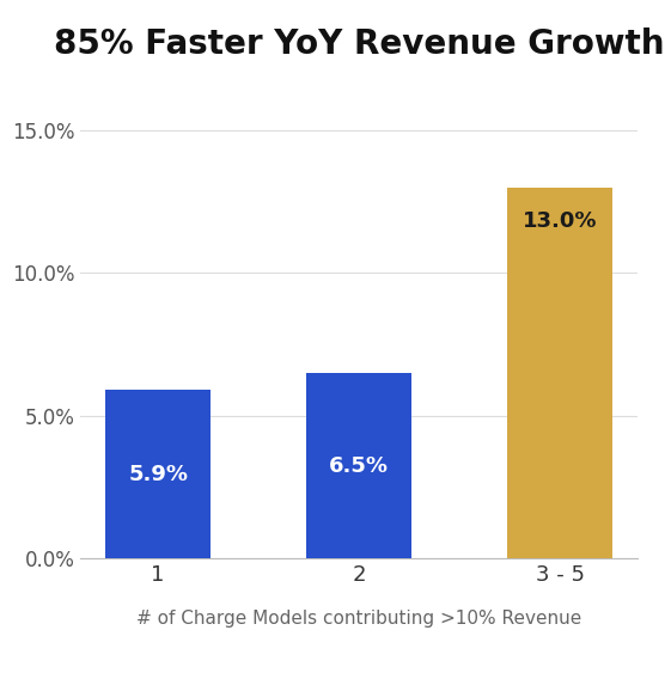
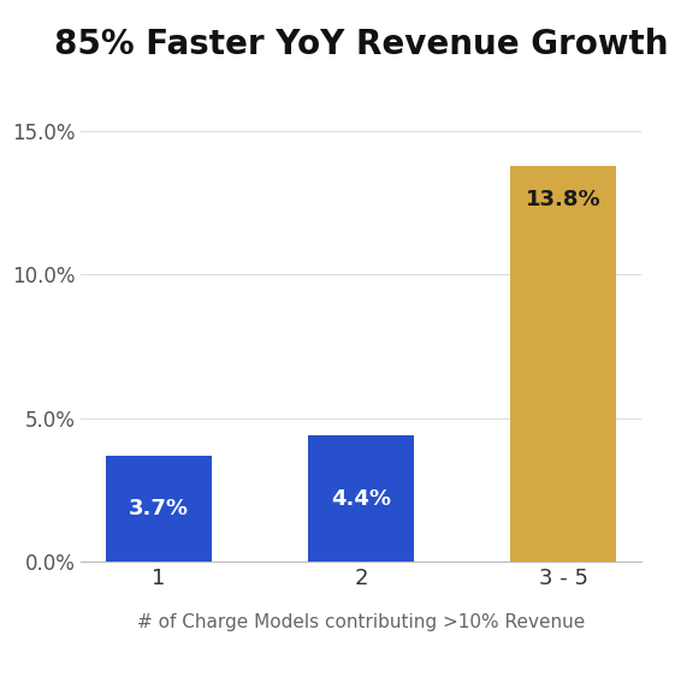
1: 5.9% -> 3.7%
2: 6.5% -> 4.4%
3 - 5: 13.0% -> 13.8%
